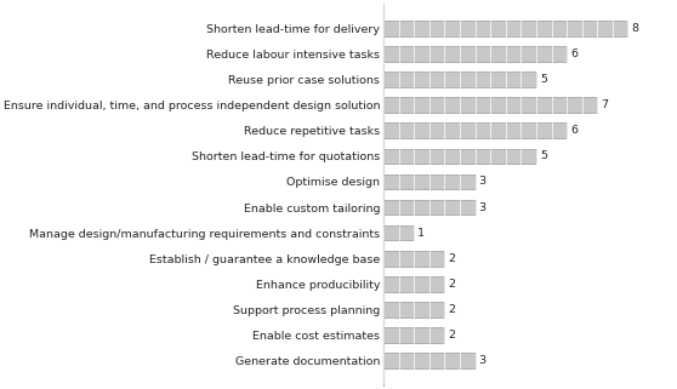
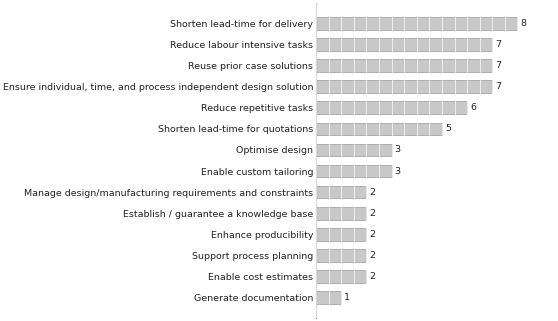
Reduce labour intensive tasks: 6 -> 7
Reuse prior case solutions: 5 -> 7
Manage design/manufacturing requirements and constraints: 1 -> 2
Generate documentation: 3 -> 1
